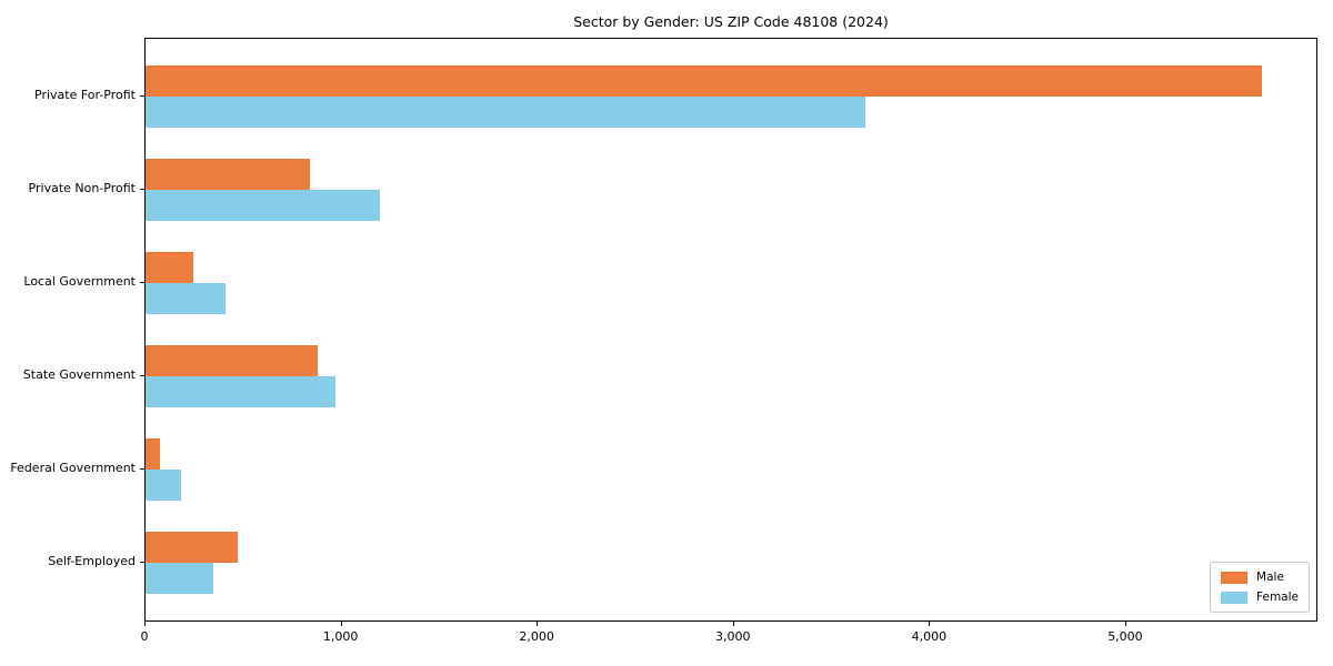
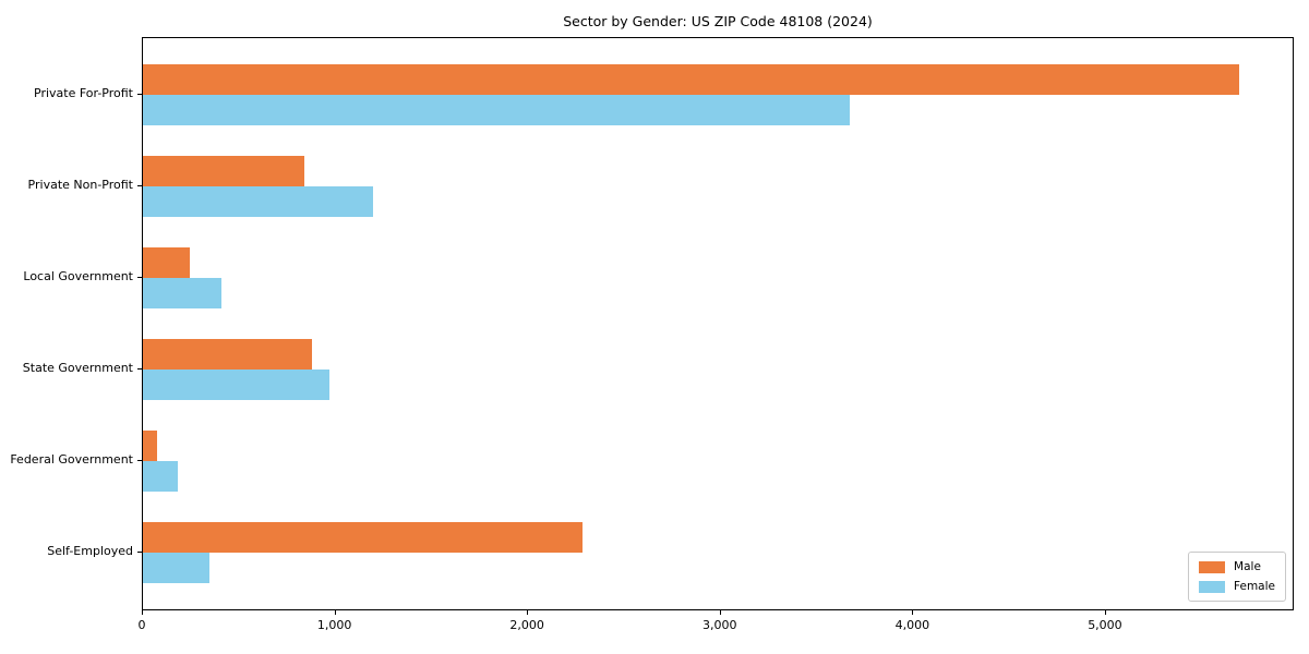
Male/Self-Employed: 470 -> 2280
